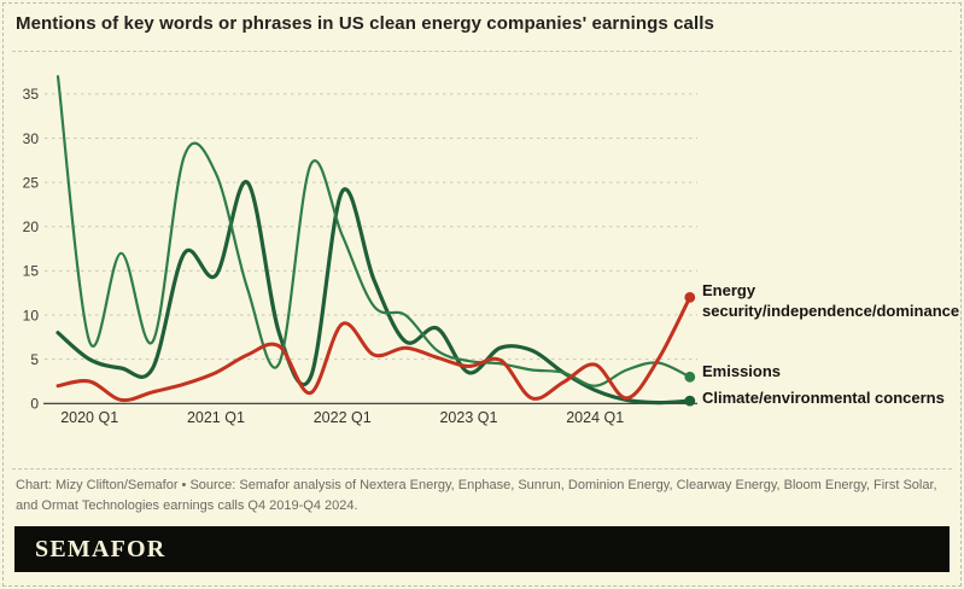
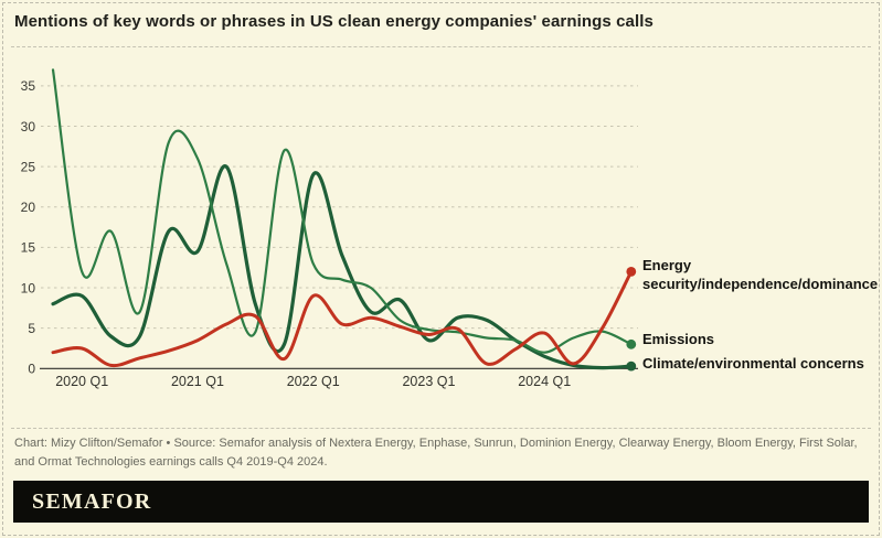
Climate/environmental concerns/2020 Q1: 5 -> 9
Emissions/2020 Q1: 7 -> 12
Emissions/2022 Q1: 19 -> 13
